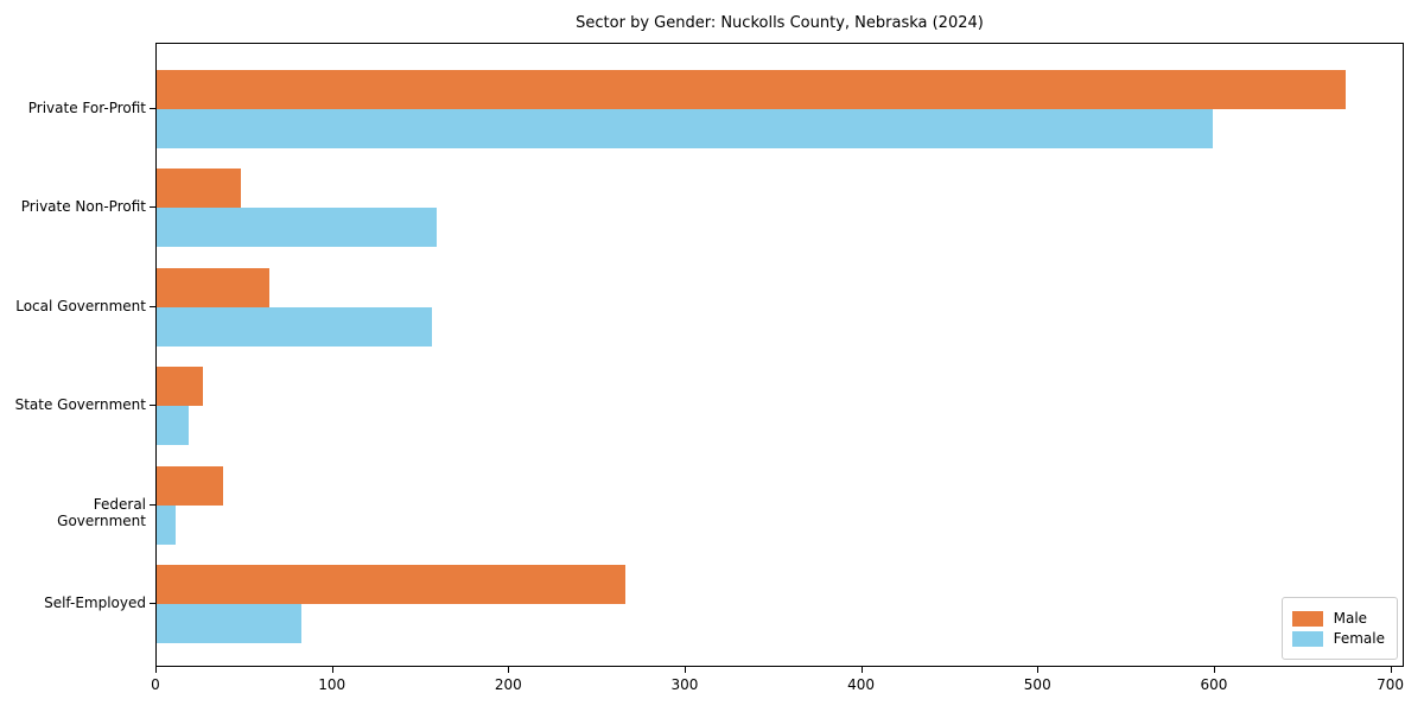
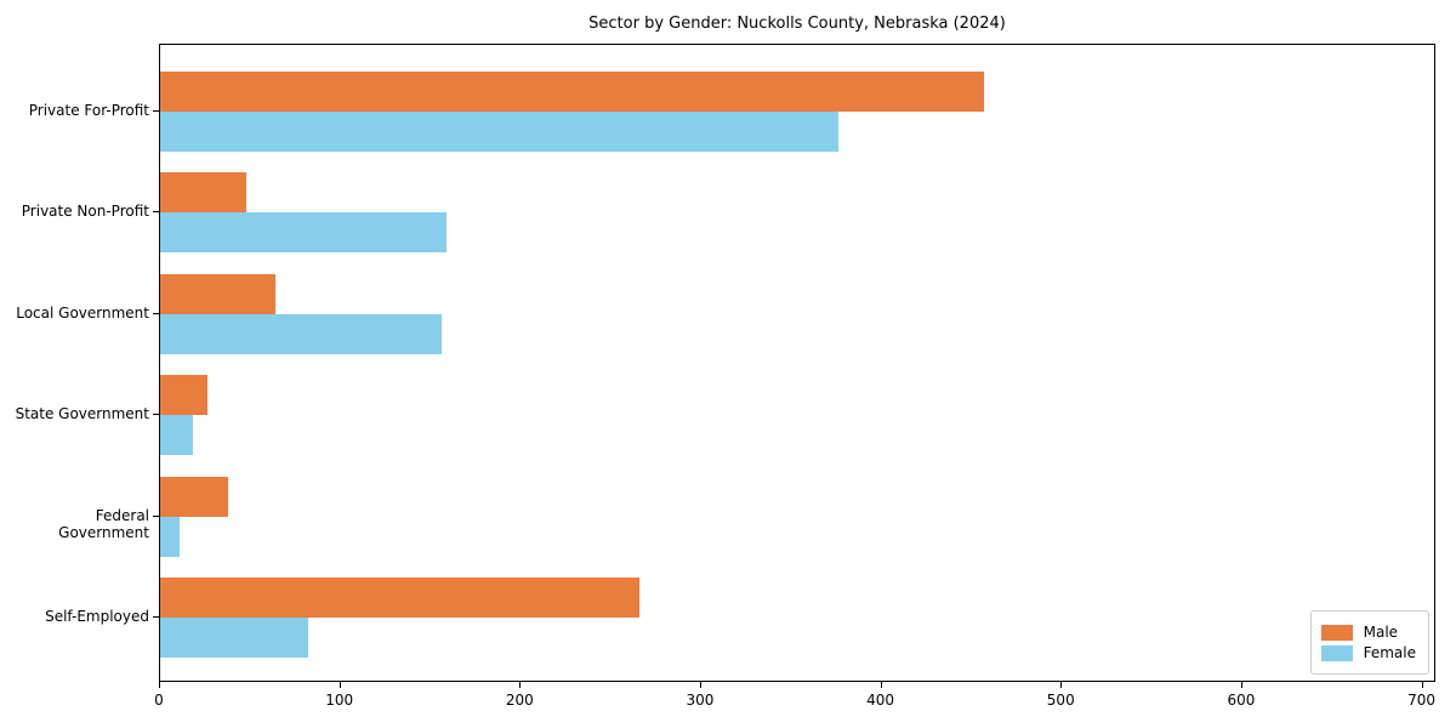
Male/Private For-Profit: 674 -> 457
Female/Private For-Profit: 599 -> 376
